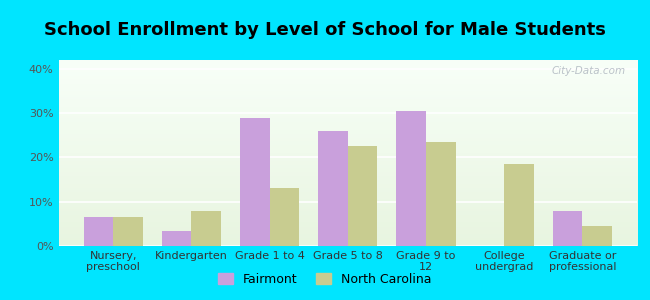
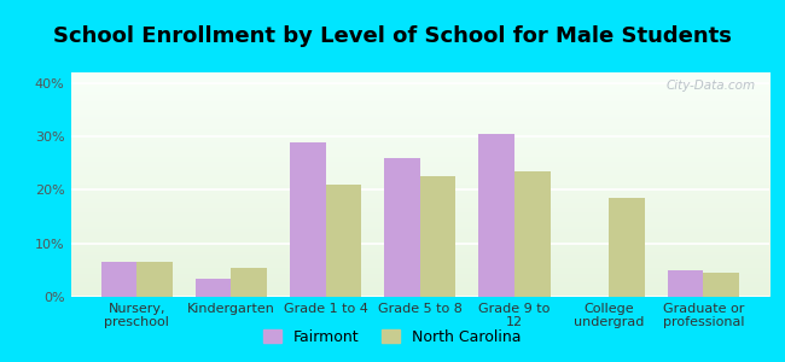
North Carolina/Kindergarten: 8.0% -> 5.5%
North Carolina/Grade 1 to 4: 13.0% -> 21.0%
Fairmont/Graduate or professional: 8.0% -> 5.0%
